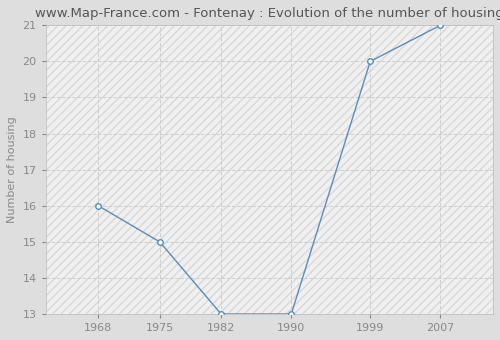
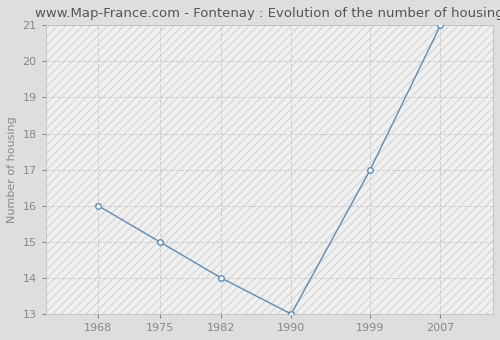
1982: 13 -> 14
1999: 20 -> 17
